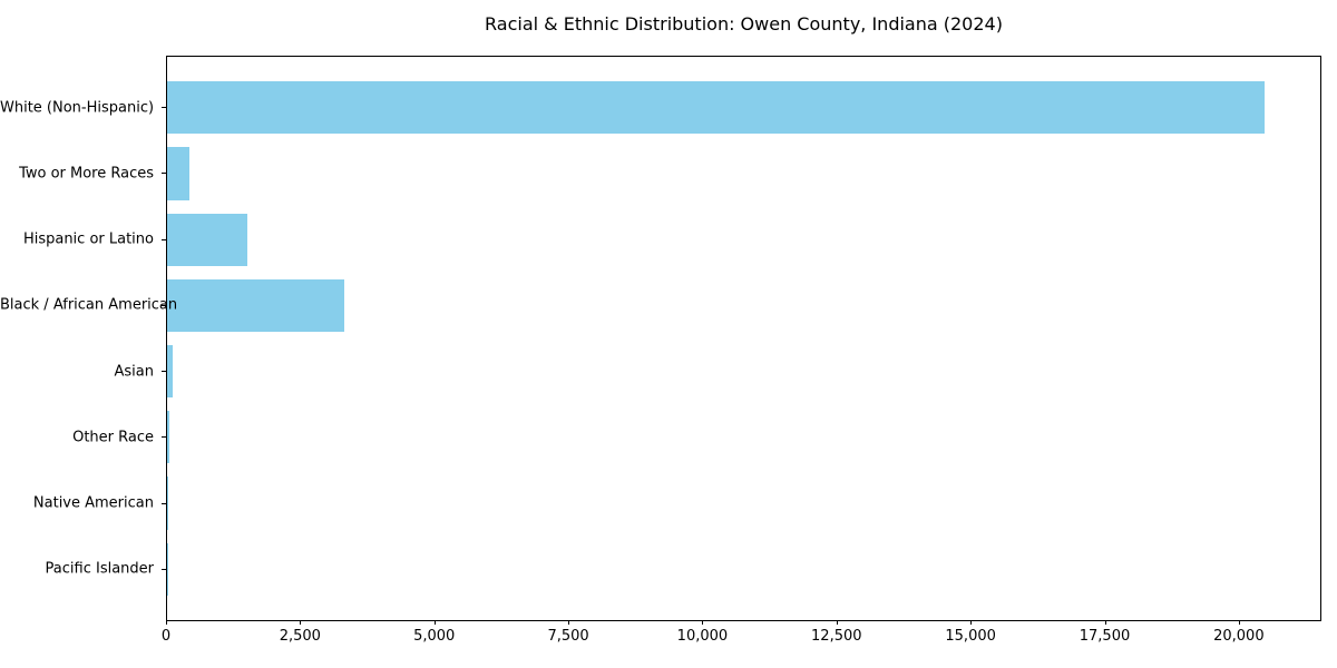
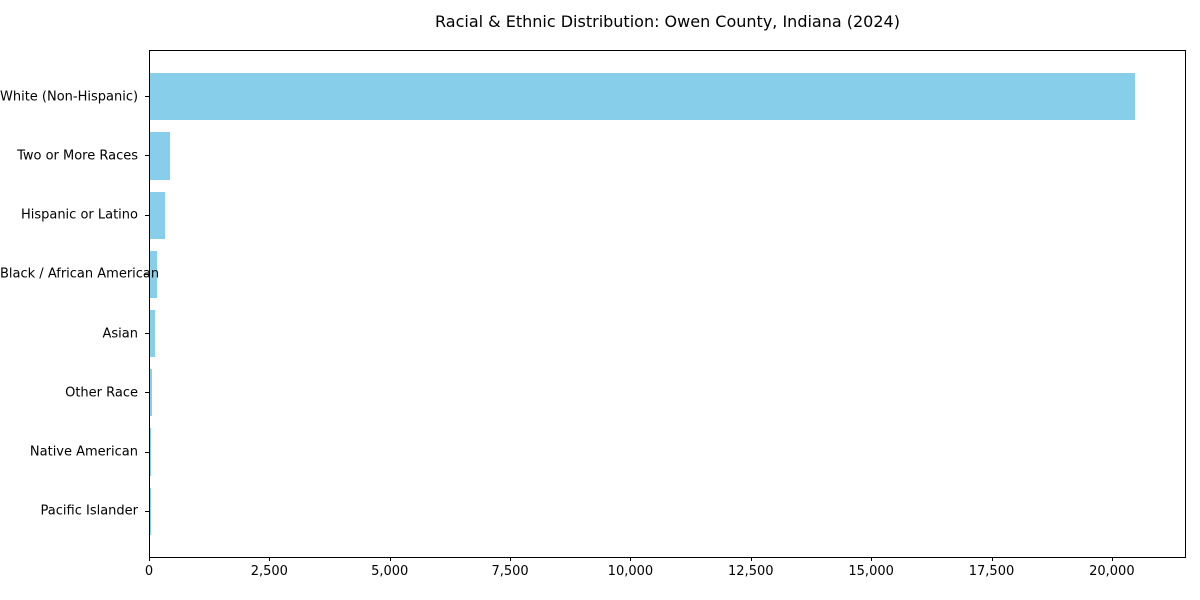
Hispanic or Latino: 1500 -> 300
Black / African American: 3300 -> 200
